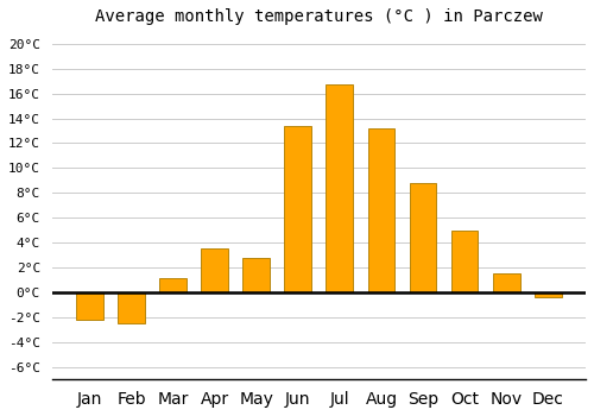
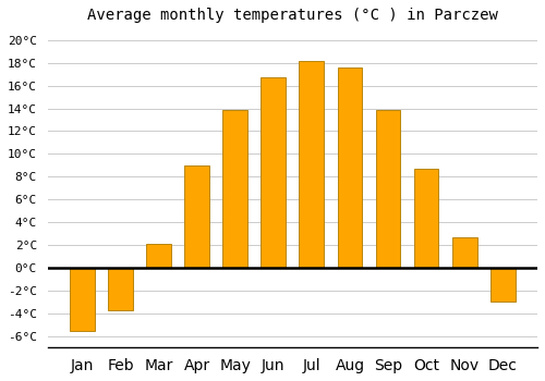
Jan: -2.2°C -> -5.5°C
Feb: -2.5°C -> -3.7°C
Mar: 1.2°C -> 2.1°C
Apr: 3.5°C -> 9.0°C
May: 2.8°C -> 13.9°C
Jun: 13.4°C -> 16.7°C
Jul: 16.7°C -> 18.2°C
Aug: 13.2°C -> 17.6°C
Sep: 8.8°C -> 13.9°C
Oct: 5.0°C -> 8.7°C
Nov: 1.5°C -> 2.7°C
Dec: -0.4°C -> -3.0°C
